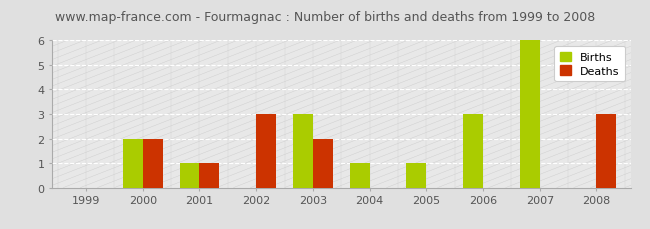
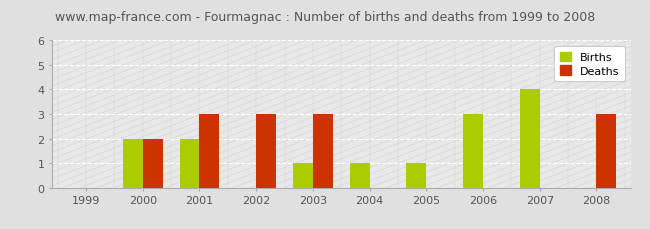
Births/2001: 1 -> 2
Deaths/2001: 1 -> 3
Births/2003: 3 -> 1
Deaths/2003: 2 -> 3
Births/2007: 6 -> 4
